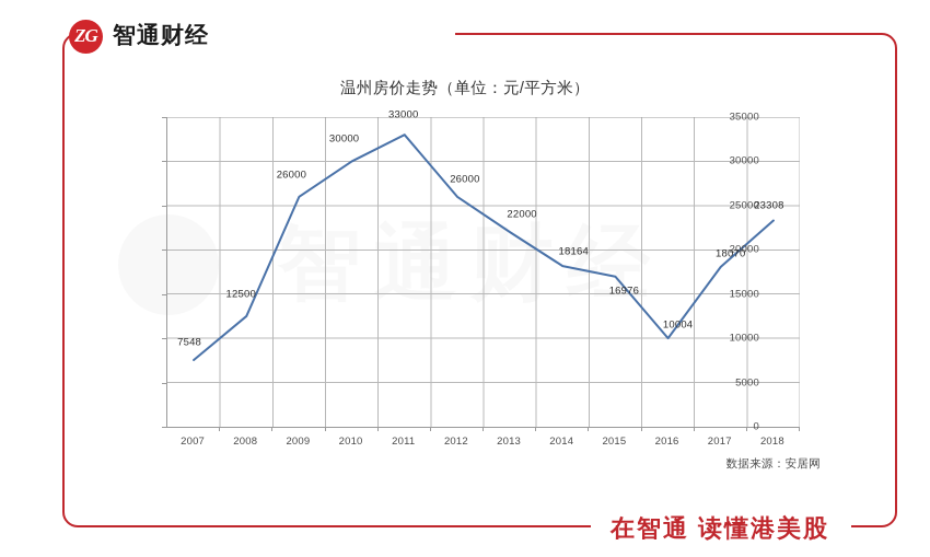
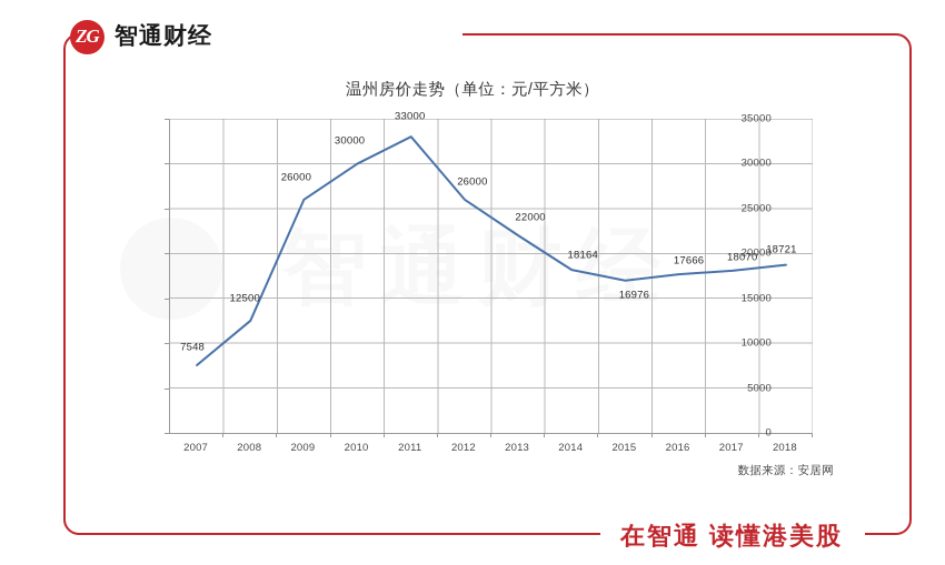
2016: 10004 -> 17666
2018: 23308 -> 18721
